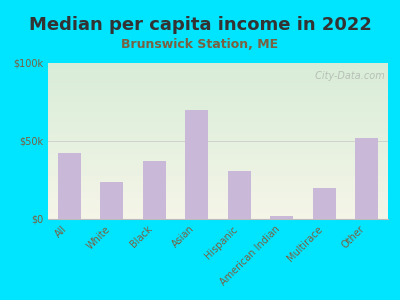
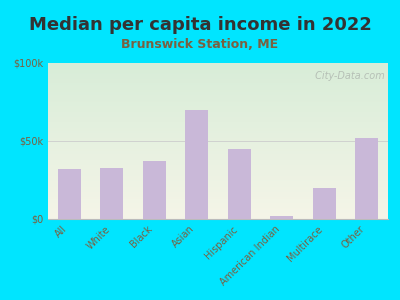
All: $42k -> $32k
White: $24k -> $33k
Hispanic: $31k -> $45k
